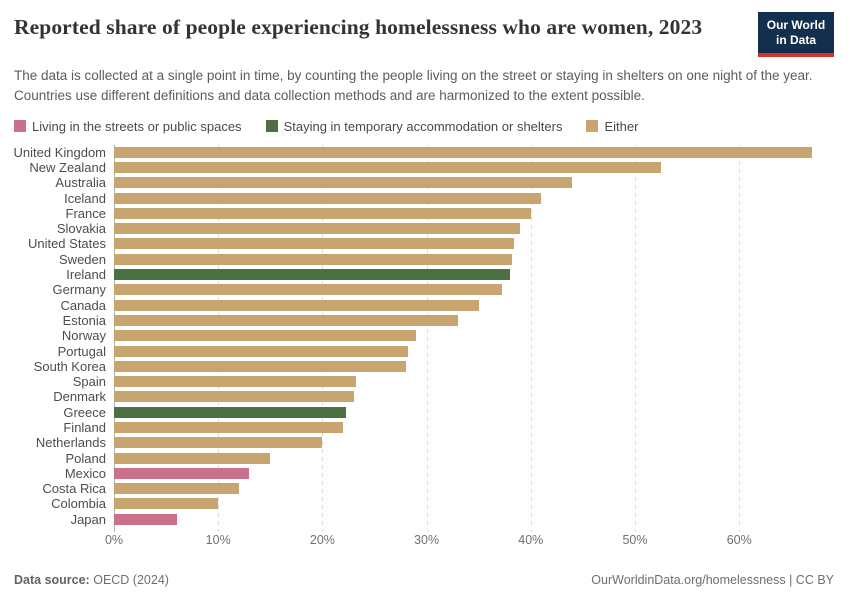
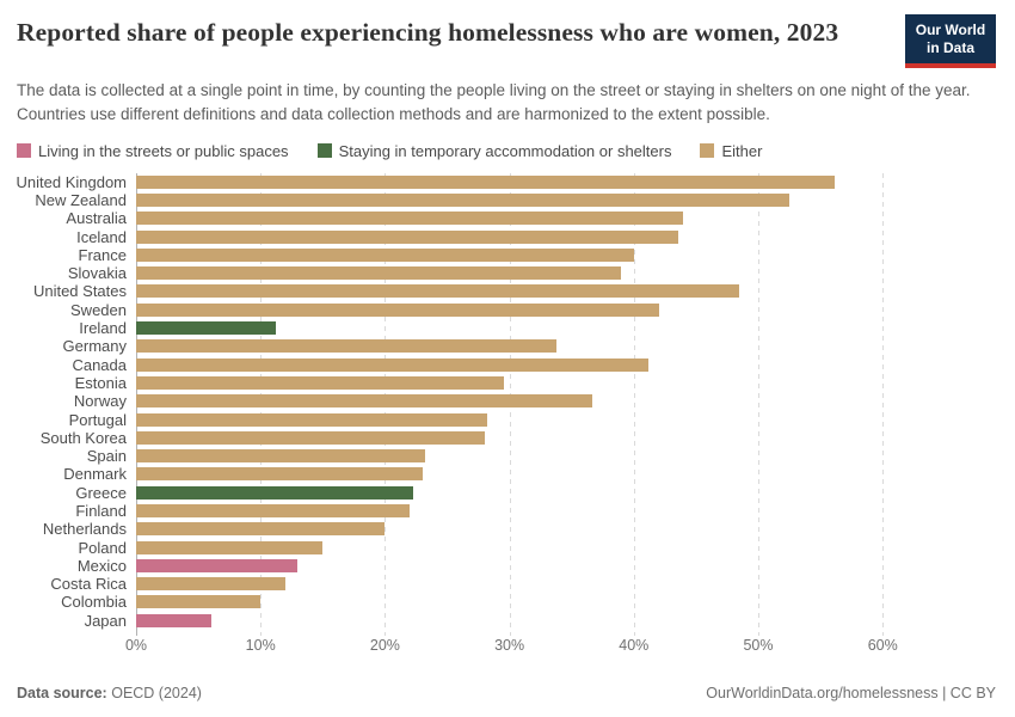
United Kingdom: 67.0% -> 56.1%
Iceland: 41.0% -> 43.6%
United States: 38.4% -> 48.5%
Sweden: 38.2% -> 42.0%
Ireland: 38.0% -> 11.2%
Germany: 37.2% -> 33.8%
Canada: 35.0% -> 41.2%
Estonia: 33.0% -> 29.6%
Norway: 29.0% -> 36.7%
